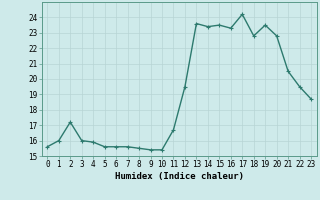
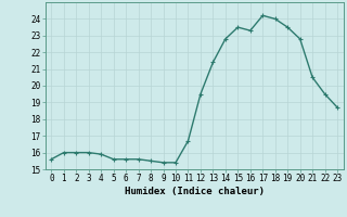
2: 17.2 -> 16.0
13: 23.6 -> 21.4
14: 23.4 -> 22.8
18: 22.8 -> 24.0
